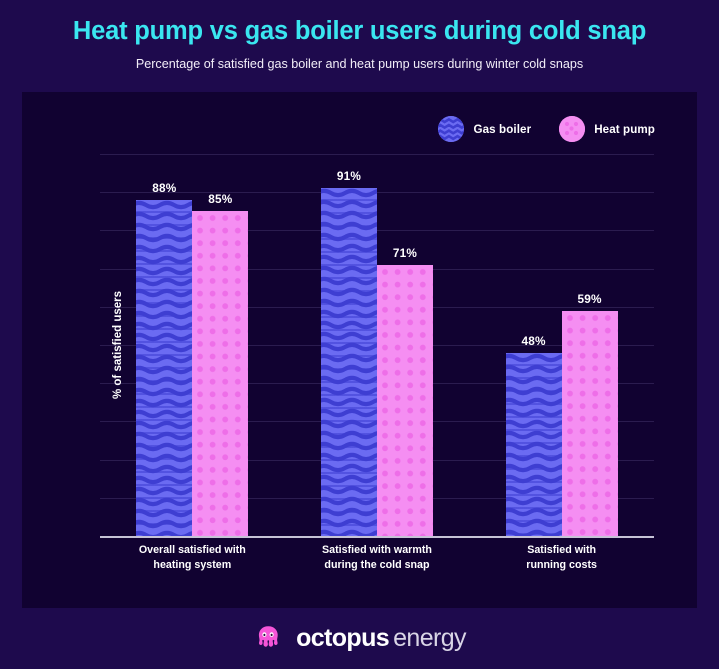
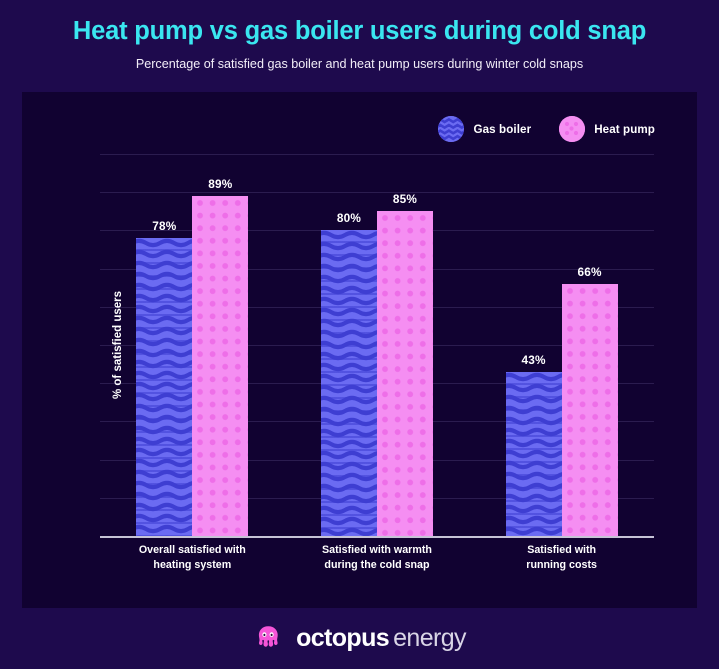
Gas boiler/Overall satisfied with heating system: 88% -> 78%
Heat pump/Overall satisfied with heating system: 85% -> 89%
Gas boiler/Satisfied with warmth during the cold snap: 91% -> 80%
Heat pump/Satisfied with warmth during the cold snap: 71% -> 85%
Gas boiler/Satisfied with running costs: 48% -> 43%
Heat pump/Satisfied with running costs: 59% -> 66%
